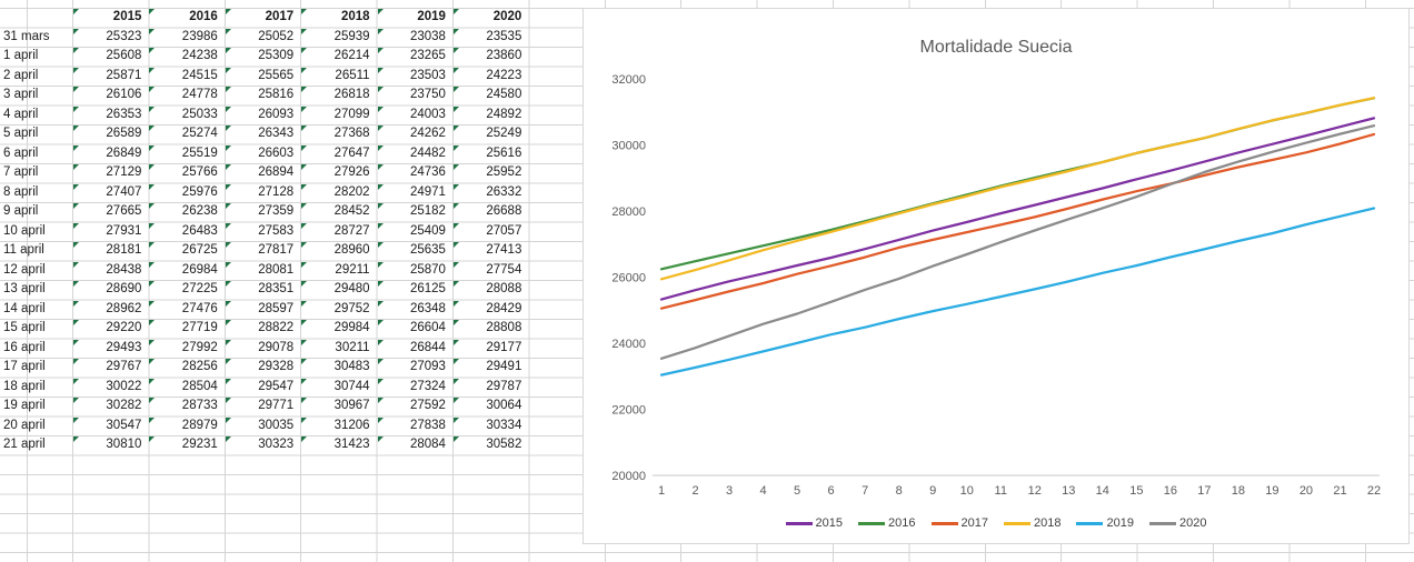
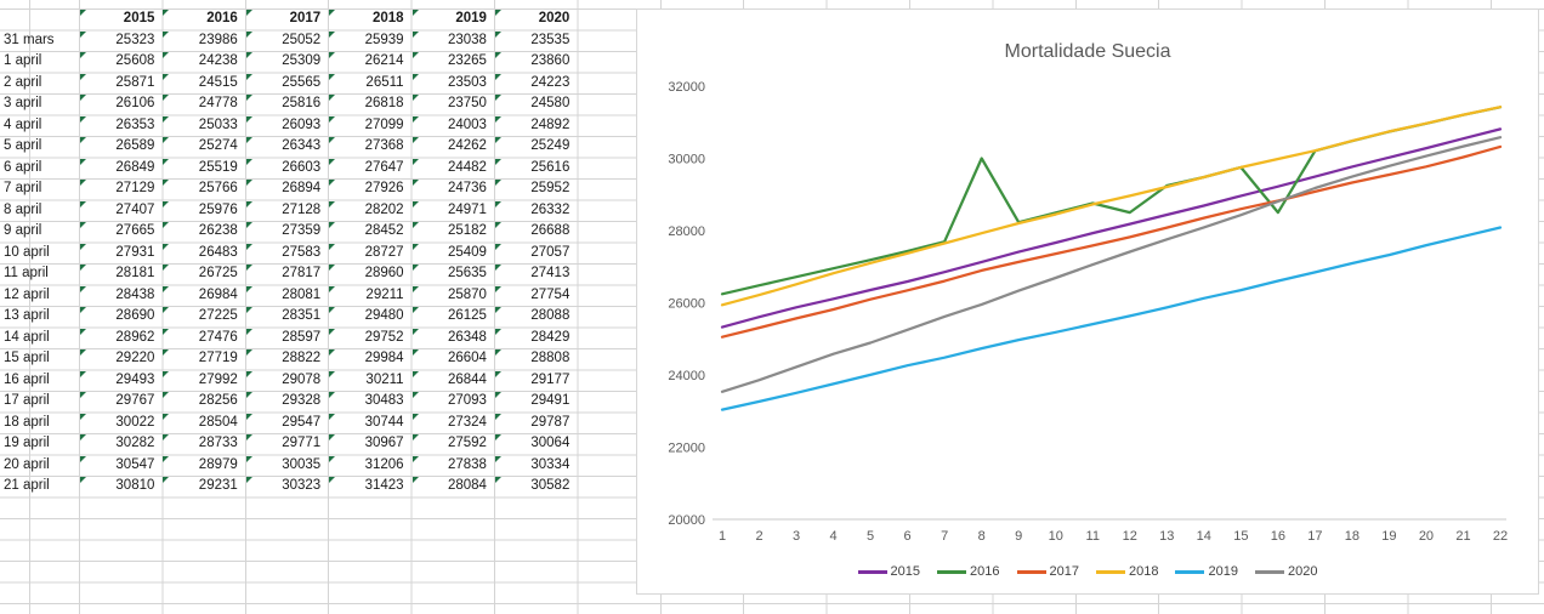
2016/8: 28000 -> 30000
2016/12: 29000 -> 28500
2016/16: 30000 -> 28500
